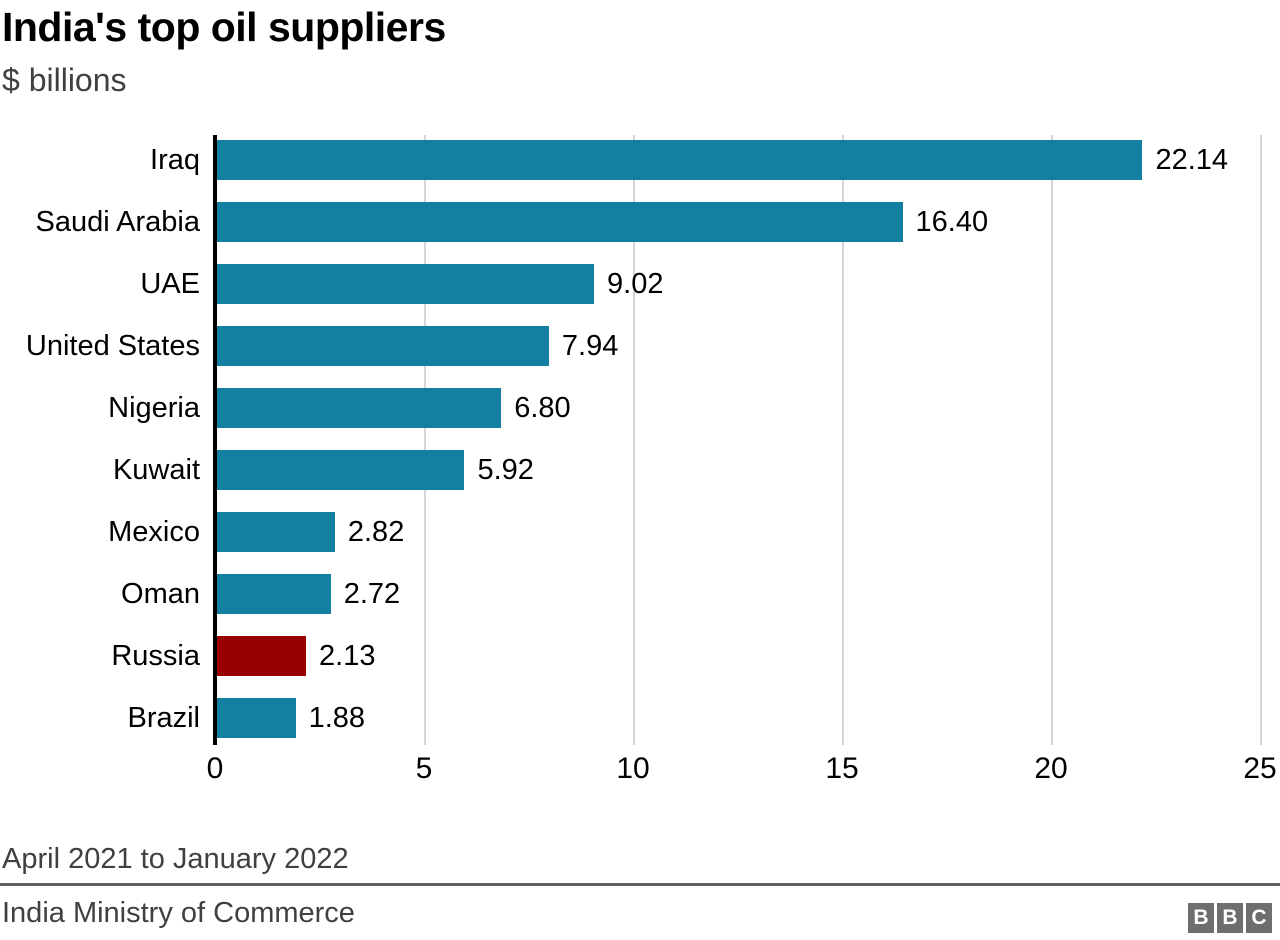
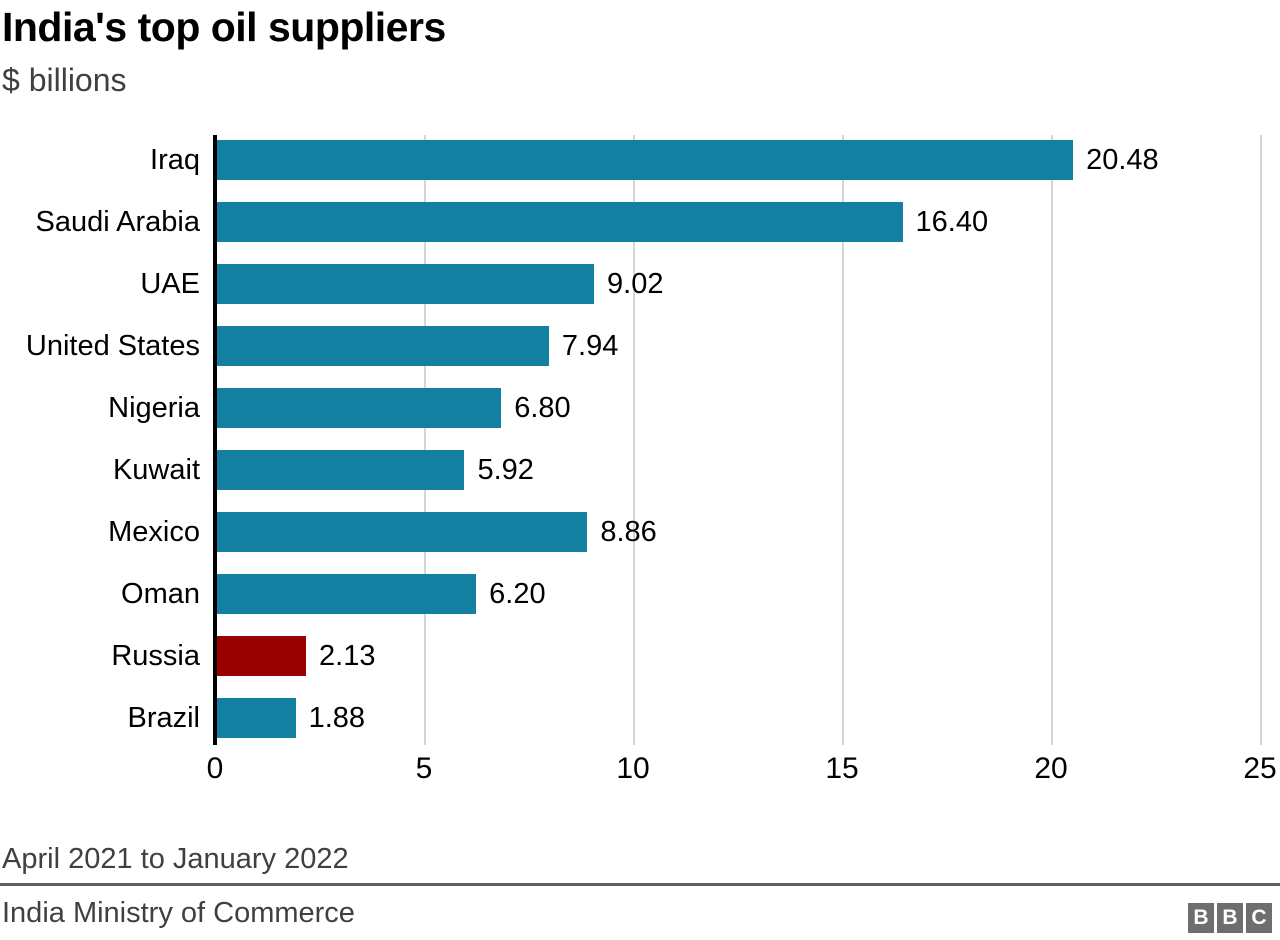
Iraq: 22.14 -> 20.48
Mexico: 2.82 -> 8.86
Oman: 2.72 -> 6.20
